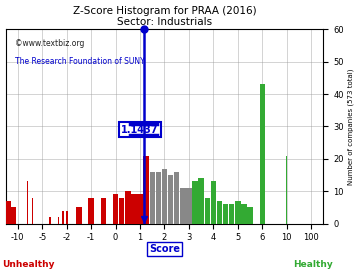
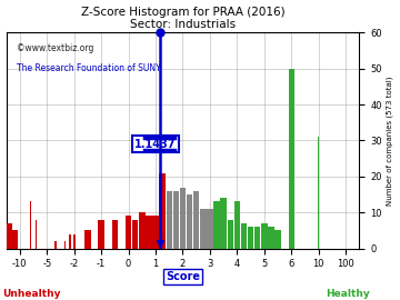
6: 43 -> 50
10: 21 -> 31
